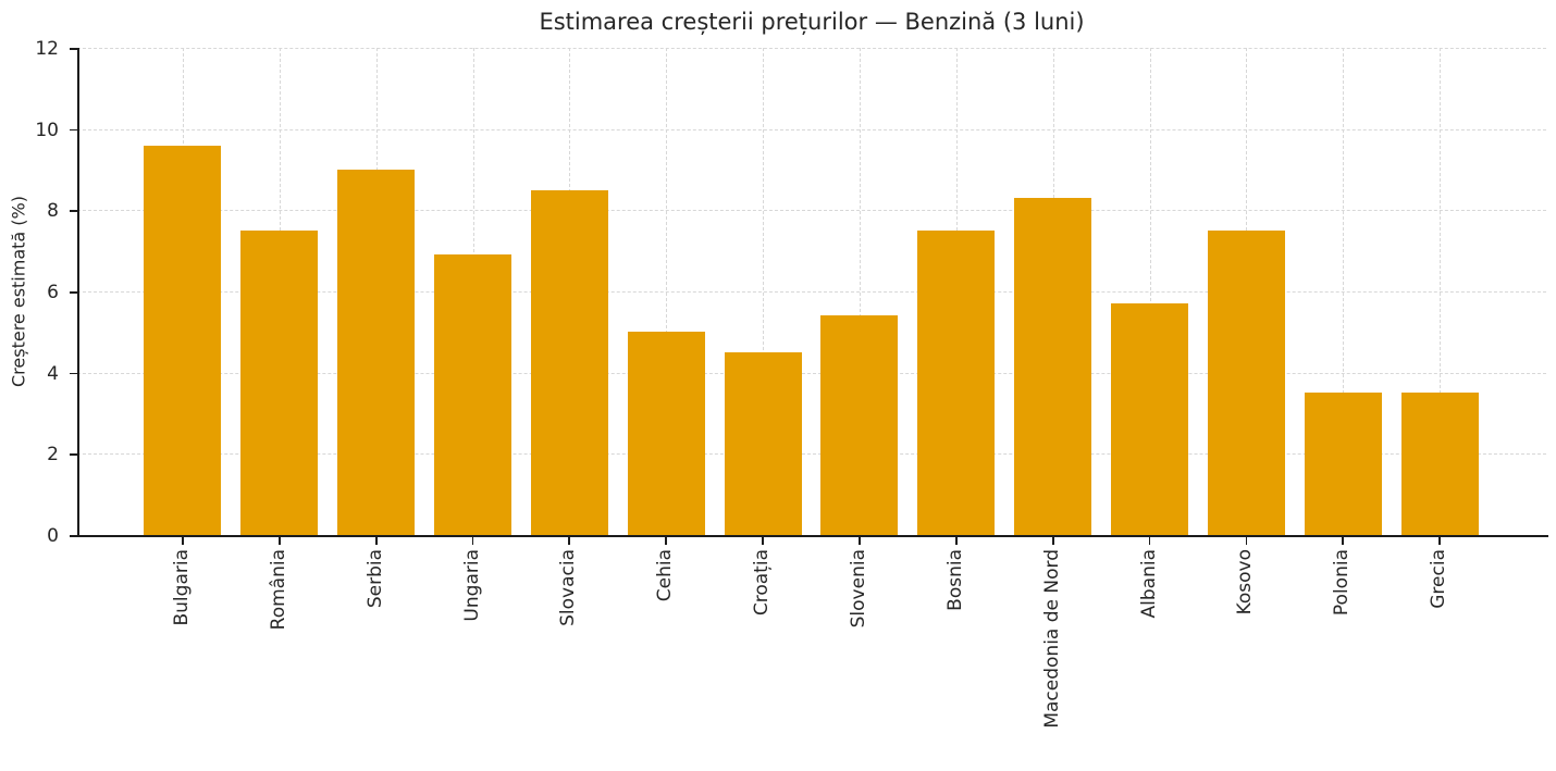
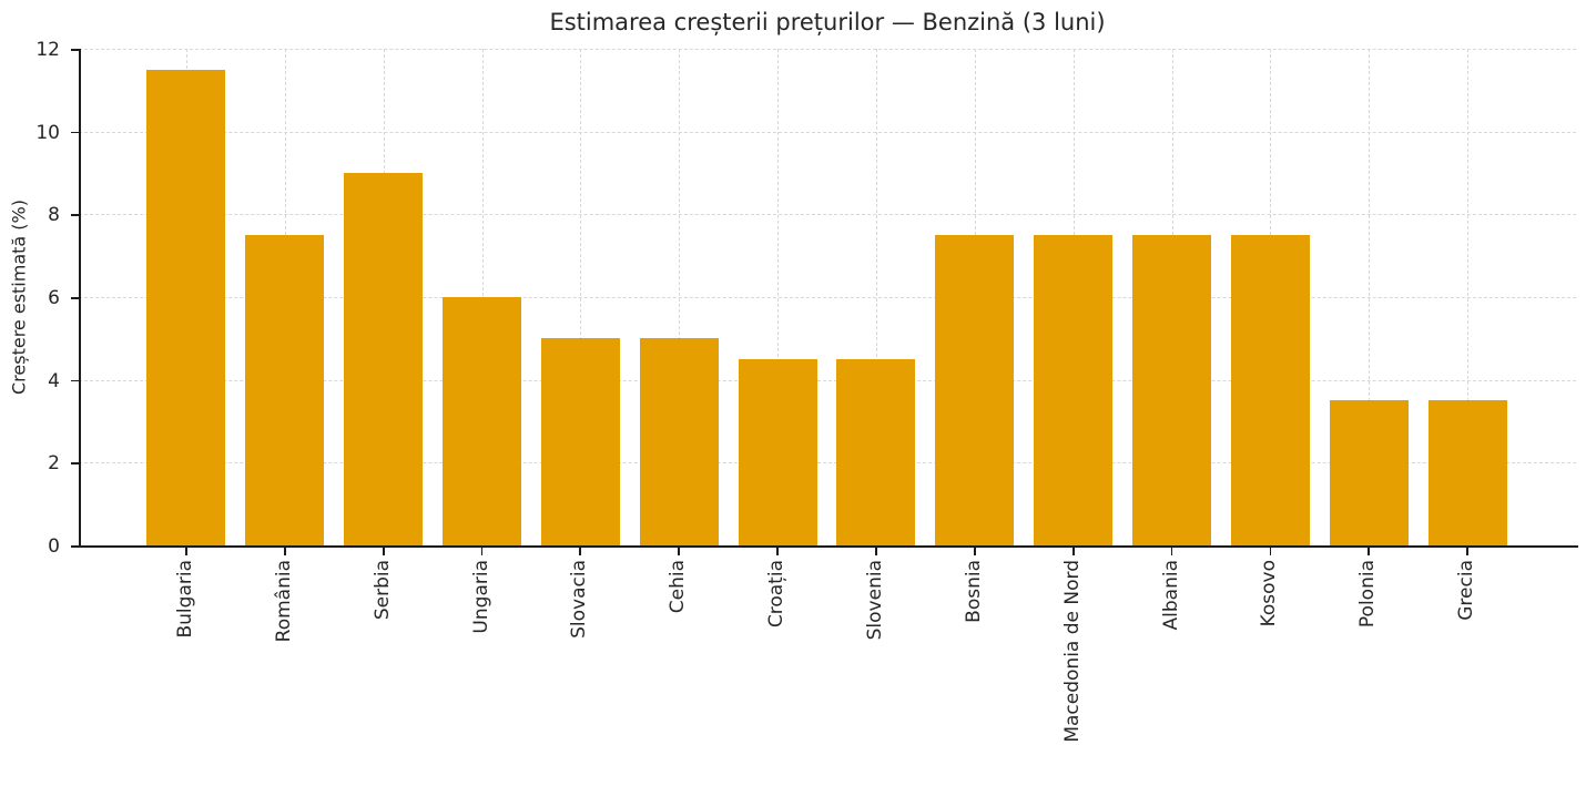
Bulgaria: 9.6 -> 11.5
Ungaria: 6.9 -> 6.0
Slovacia: 8.5 -> 5.0
Slovenia: 5.4 -> 4.5
Macedonia de Nord: 8.3 -> 7.5
Albania: 5.7 -> 7.5
